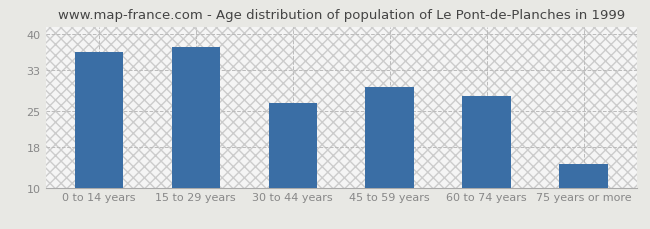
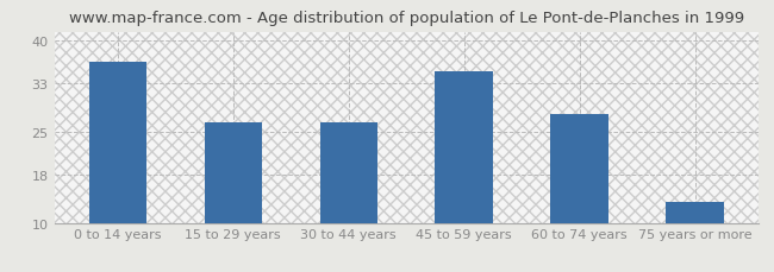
15 to 29 years: 37.6 -> 26.5
45 to 59 years: 29.6 -> 35.0
75 years or more: 14.6 -> 13.5
